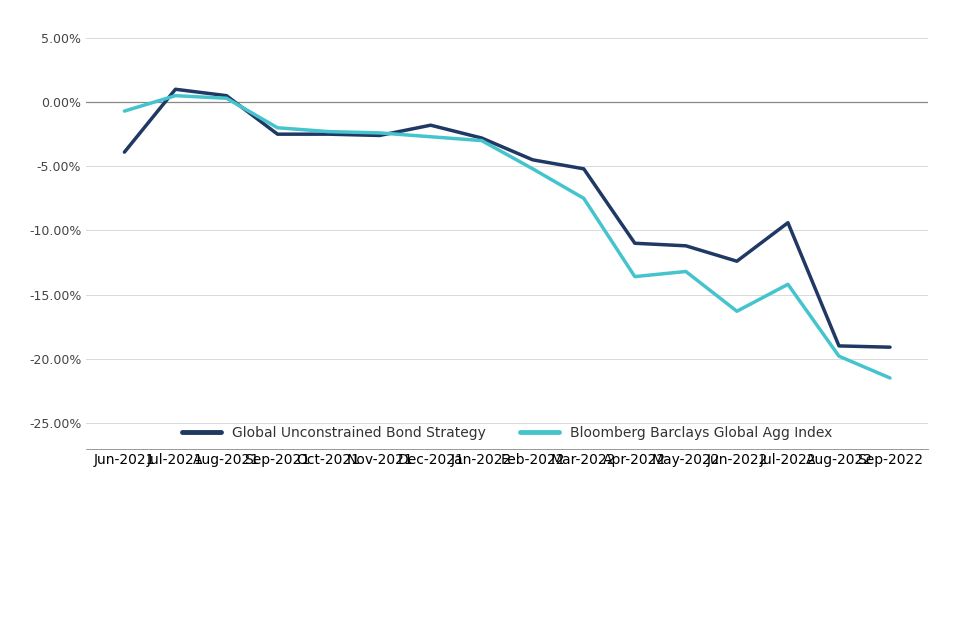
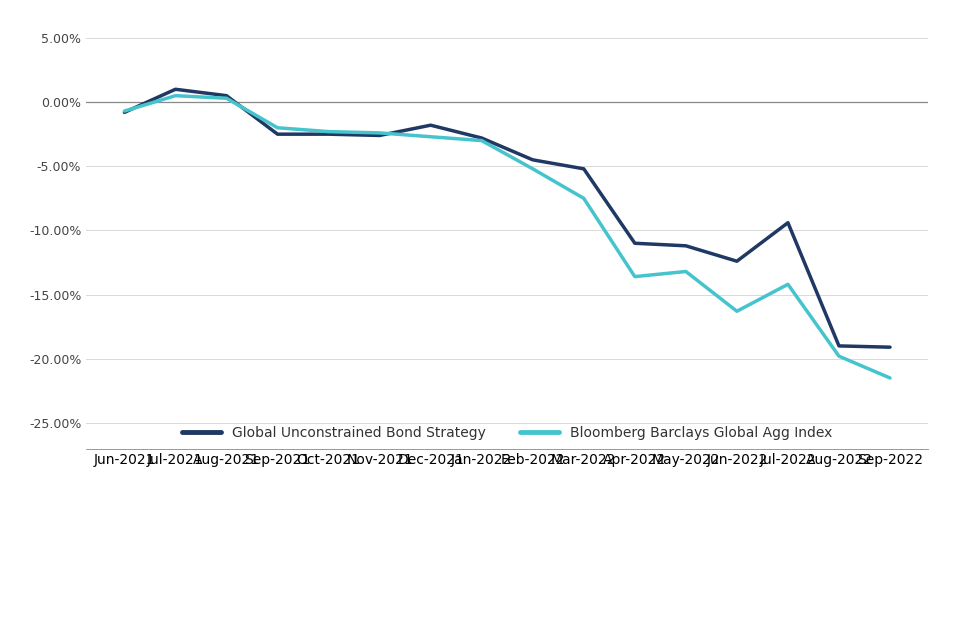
Global Unconstrained Bond Strategy/Jun-2021: -3.9% -> -0.8%
